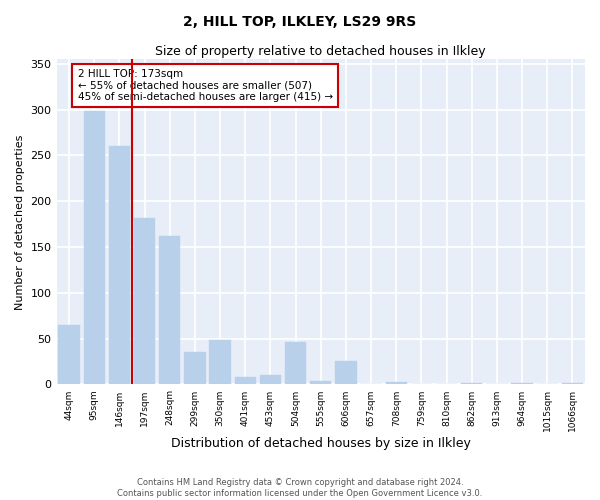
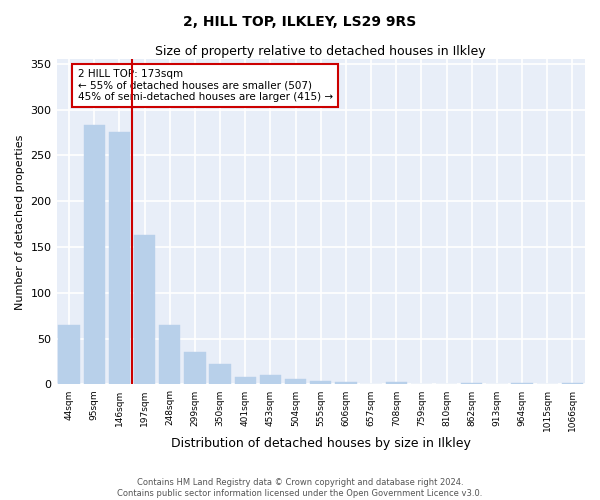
95sqm: 298 -> 283
146sqm: 260 -> 275
197sqm: 182 -> 163
248sqm: 162 -> 65
350sqm: 48 -> 22
504sqm: 46 -> 6
606sqm: 26 -> 3
